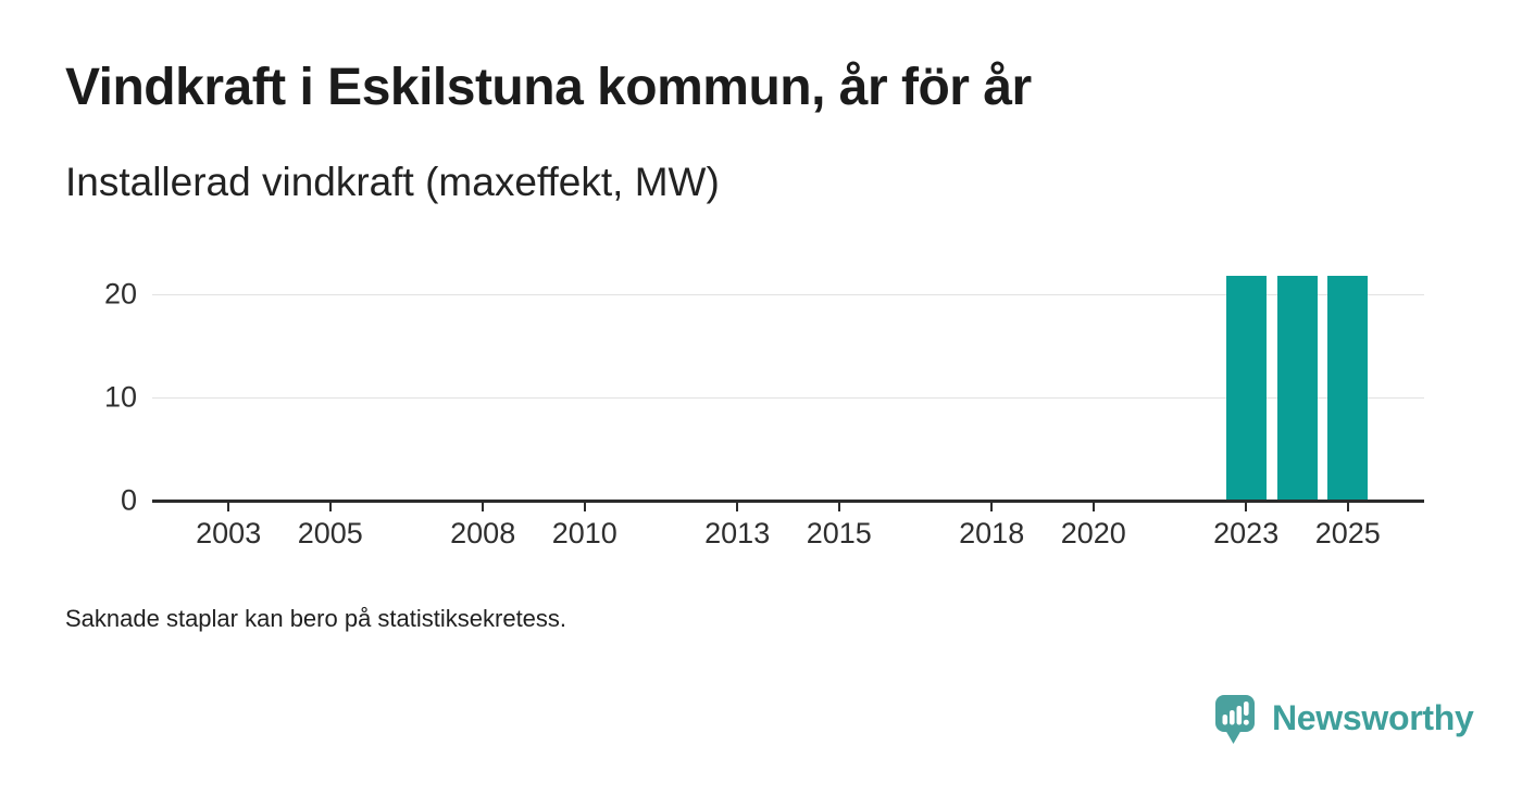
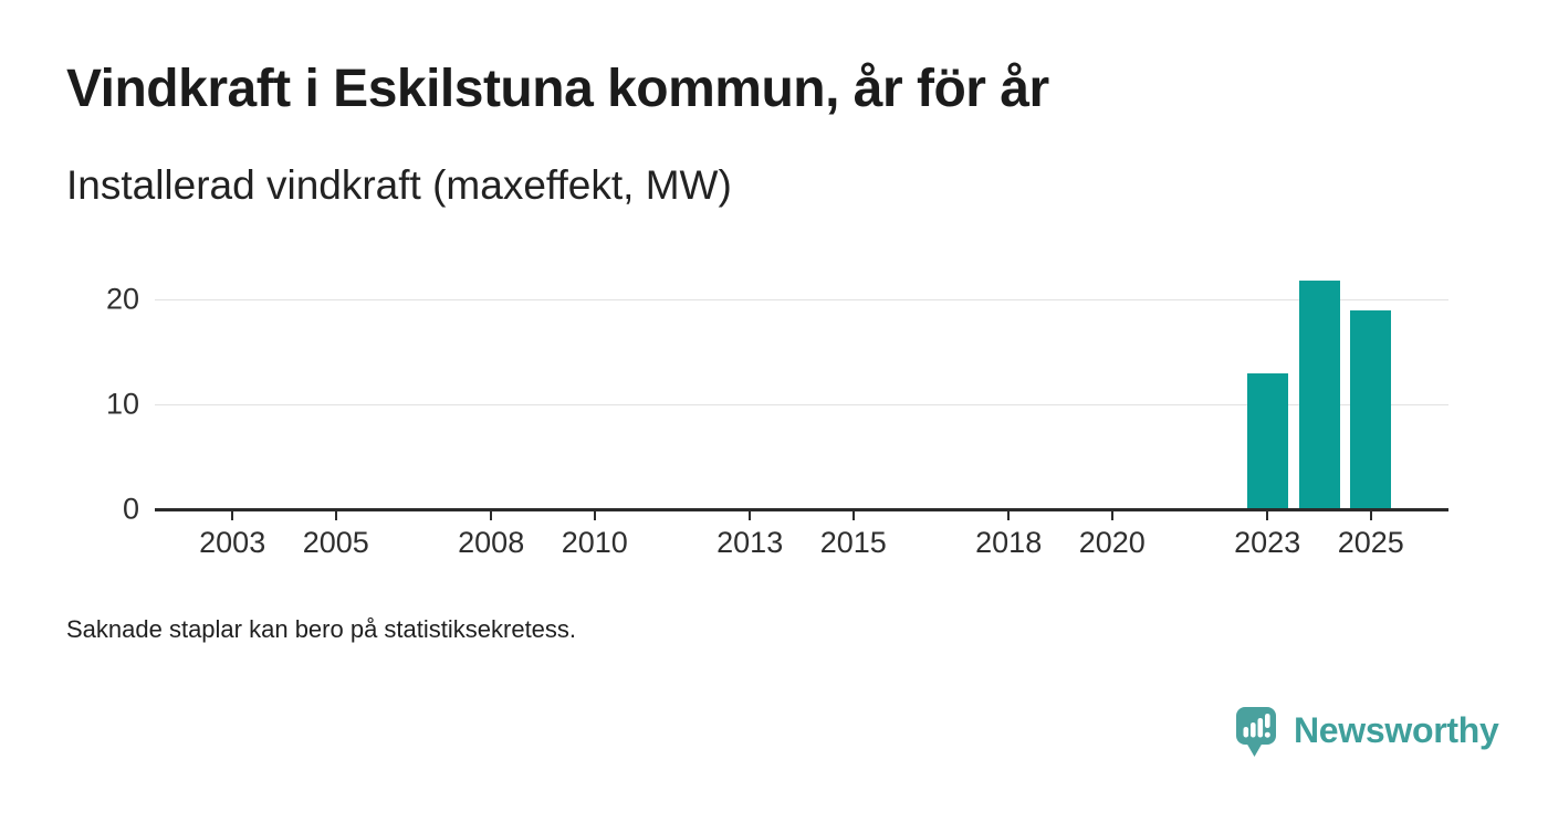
2023: 22 -> 13
2025: 22 -> 19
